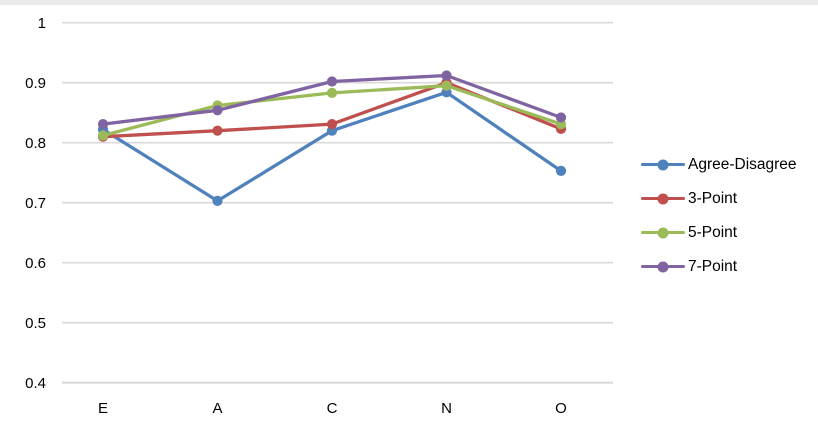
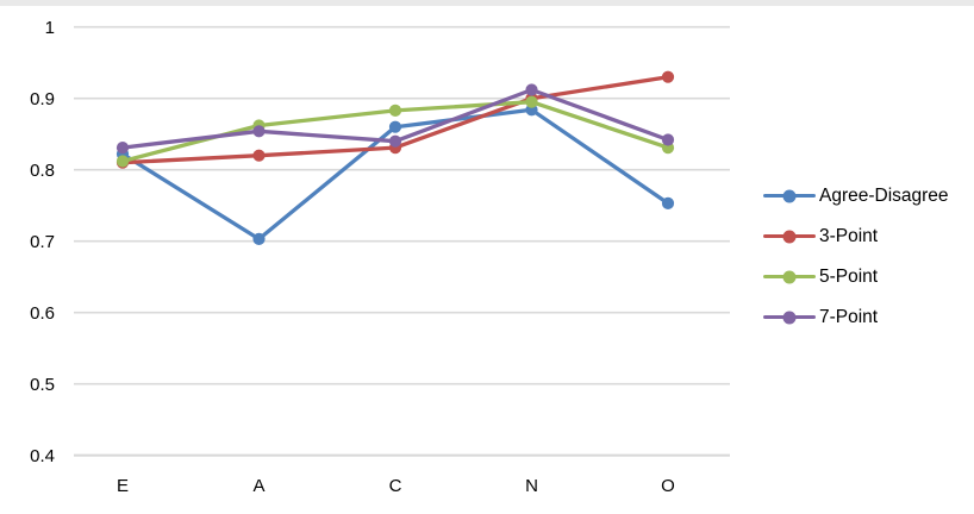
Agree-Disagree/C: 0.82 -> 0.86
7-Point/C: 0.90 -> 0.84
3-Point/O: 0.82 -> 0.93
